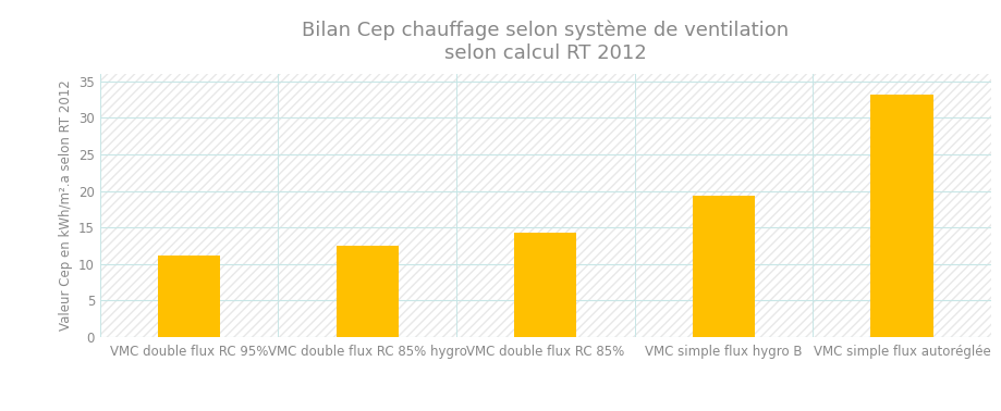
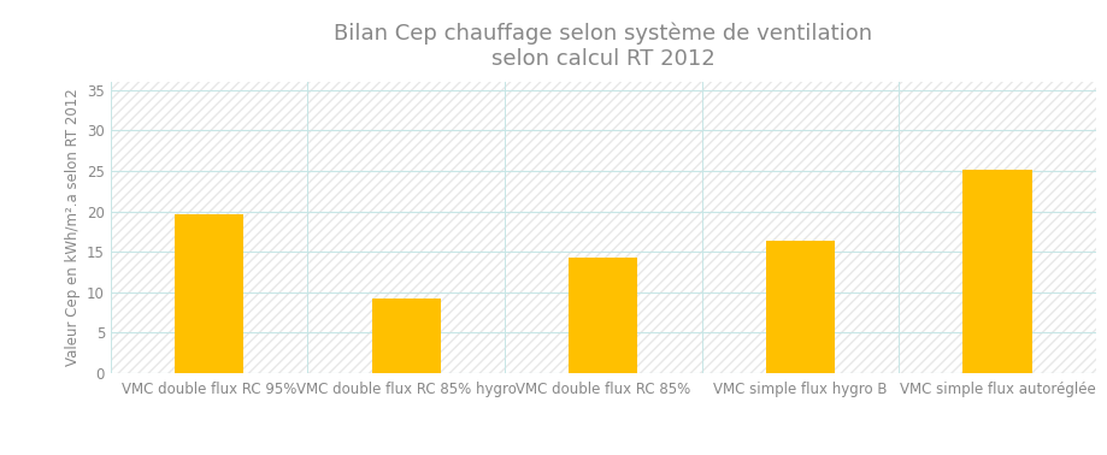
VMC double flux RC 95%: 11.2 -> 19.6
VMC double flux RC 85% hygro: 12.5 -> 9.2
VMC simple flux hygro B: 19.4 -> 16.4
VMC simple flux autoréglée: 33.2 -> 25.2
